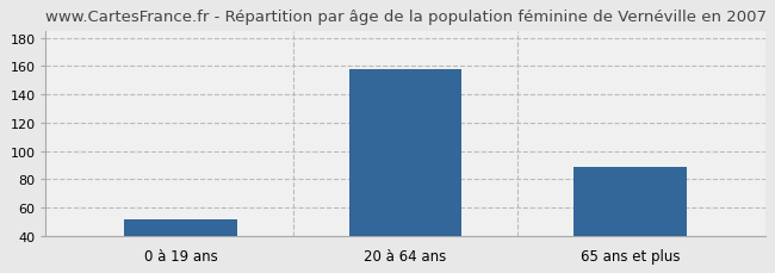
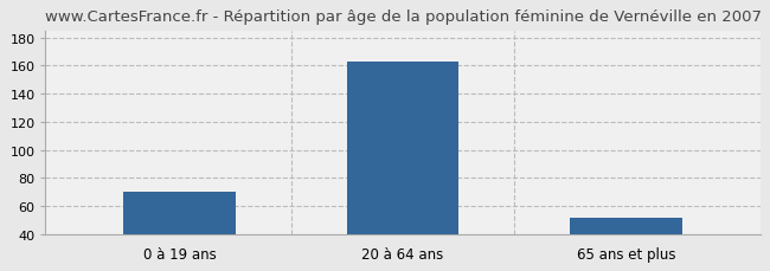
0 à 19 ans: 52 -> 70
20 à 64 ans: 158 -> 163
65 ans et plus: 89 -> 52
